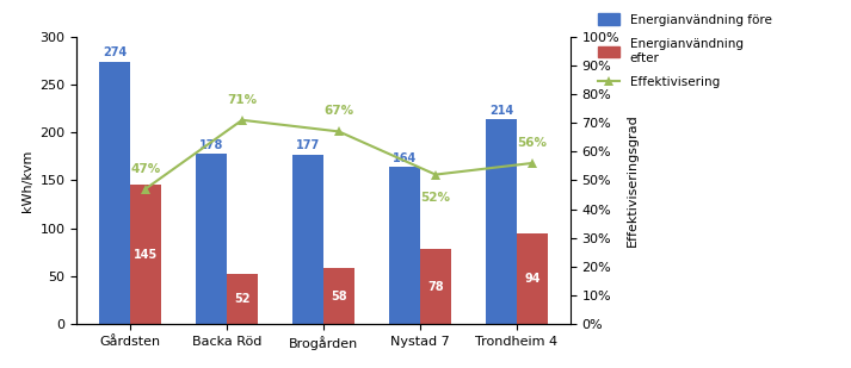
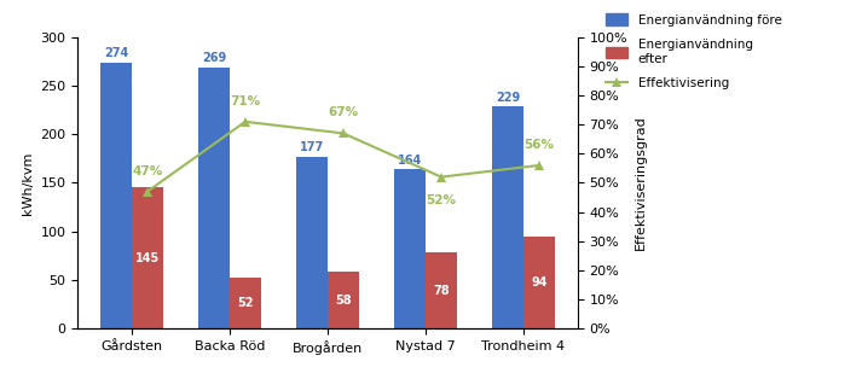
Energianvändning före/Backa Röd: 178 -> 269
Energianvändning före/Trondheim 4: 214 -> 229
